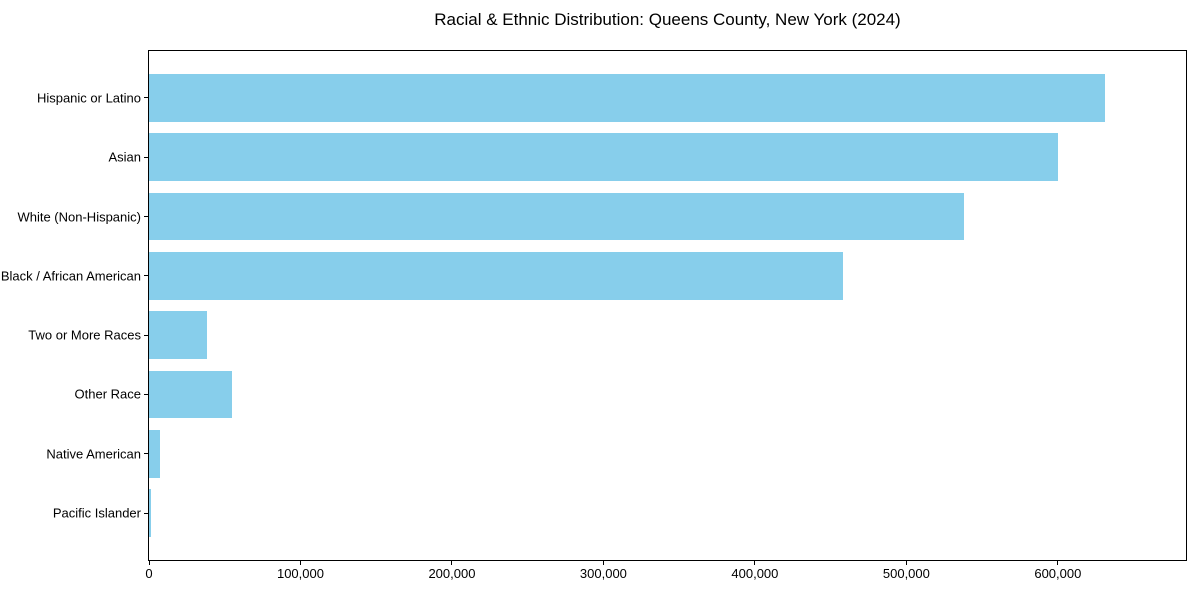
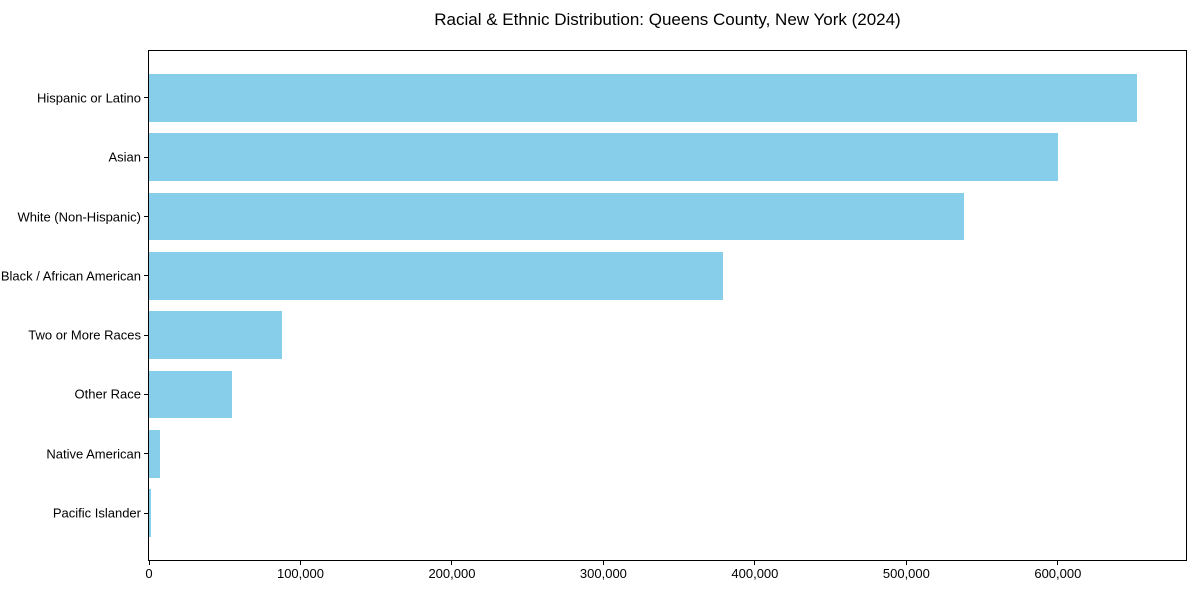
Hispanic or Latino: 631000 -> 652000
Black / African American: 458000 -> 379000
Two or More Races: 38000 -> 88000
